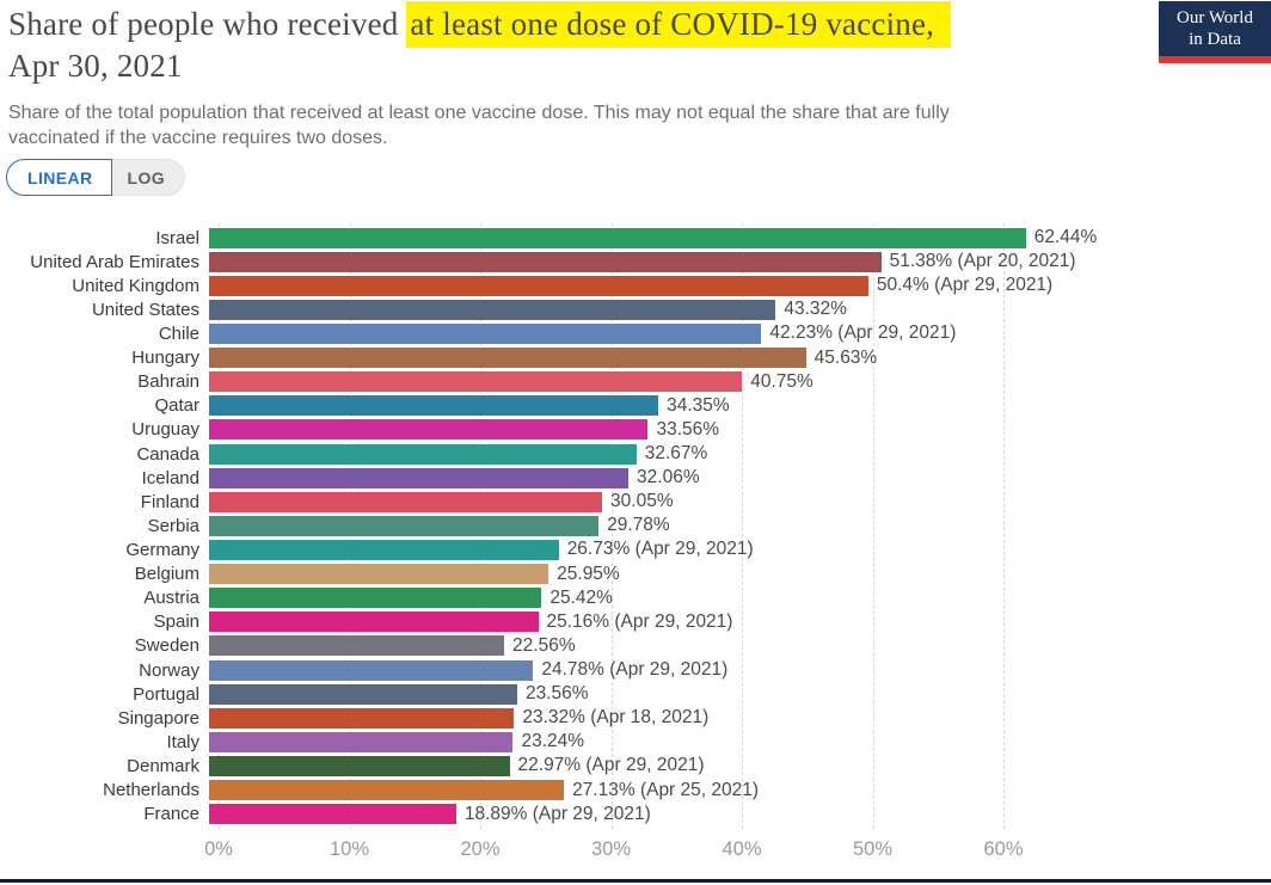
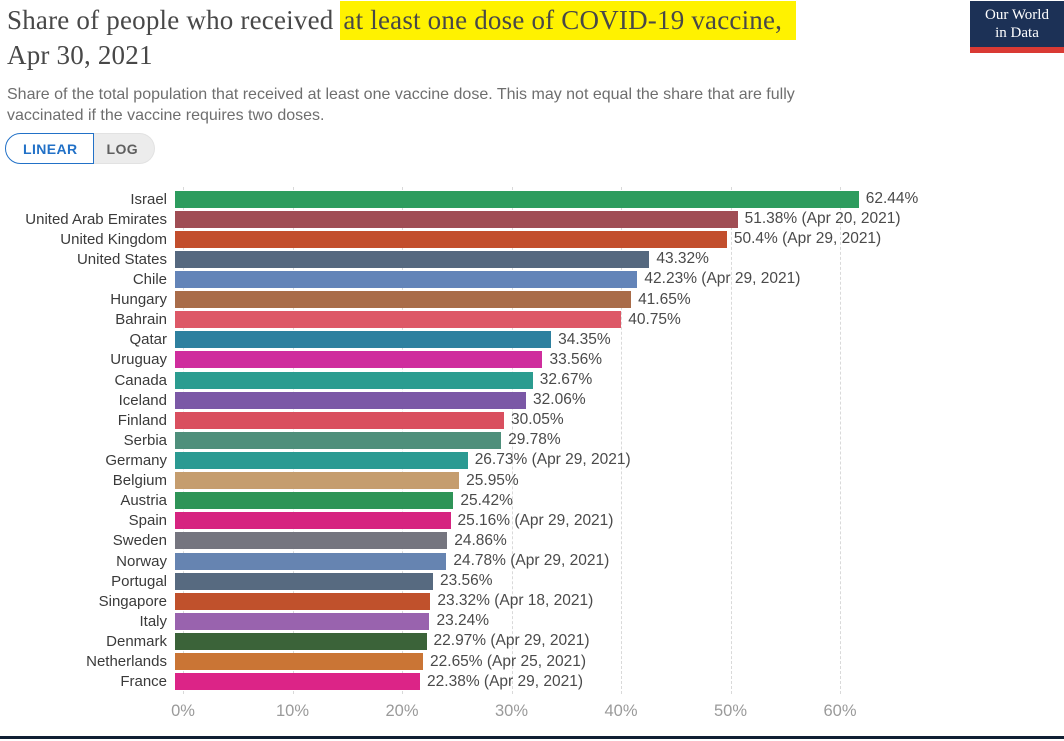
Hungary: 45.63% -> 41.65%
Sweden: 22.56% -> 24.86%
Netherlands: 27.13% -> 22.65%
France: 18.89% -> 22.38%
